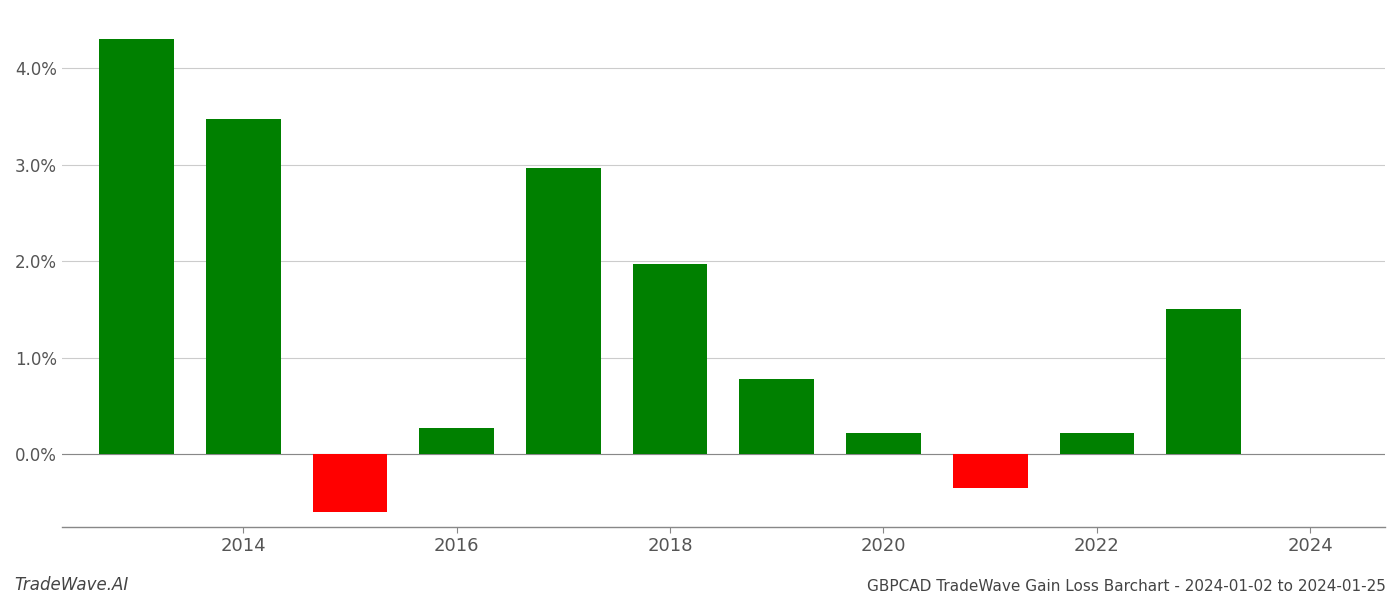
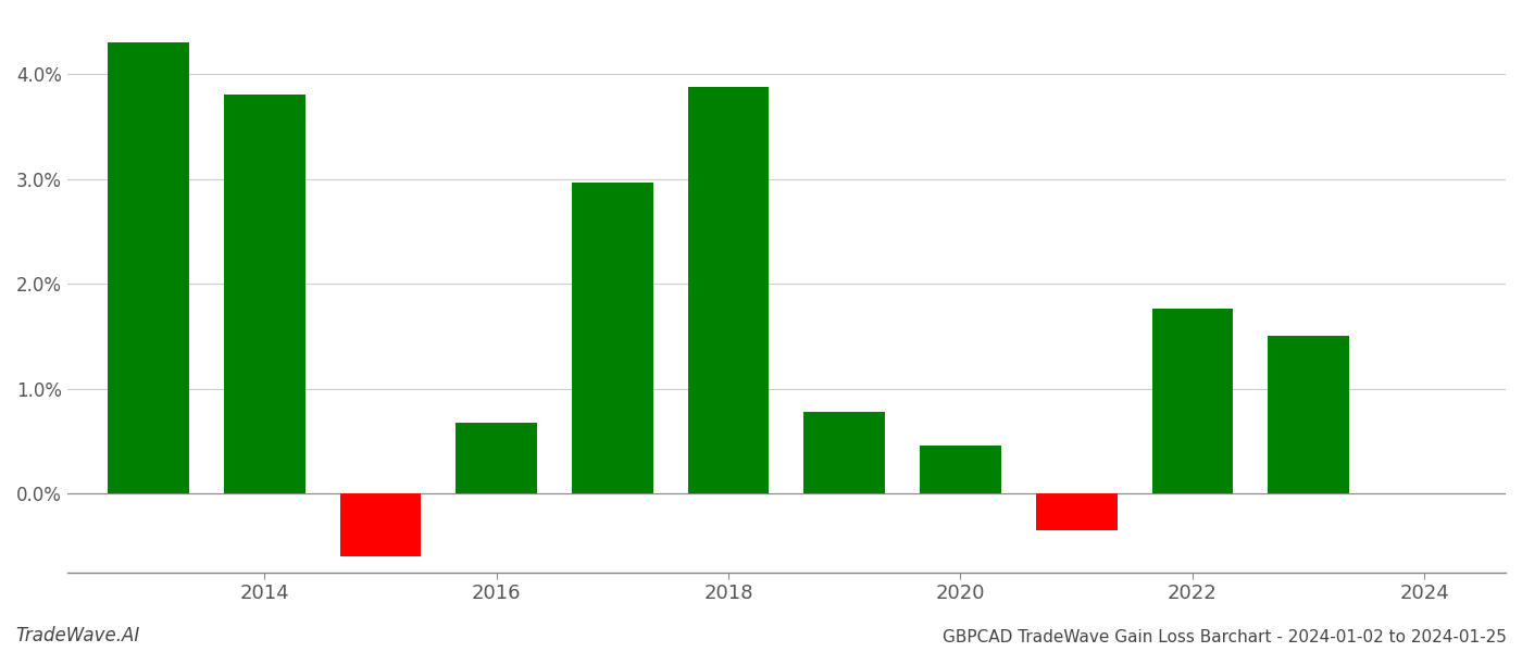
2014: 3.47% -> 3.80%
2016: 0.27% -> 0.68%
2018: 1.97% -> 3.88%
2020: 0.22% -> 0.46%
2022: 0.22% -> 1.76%
